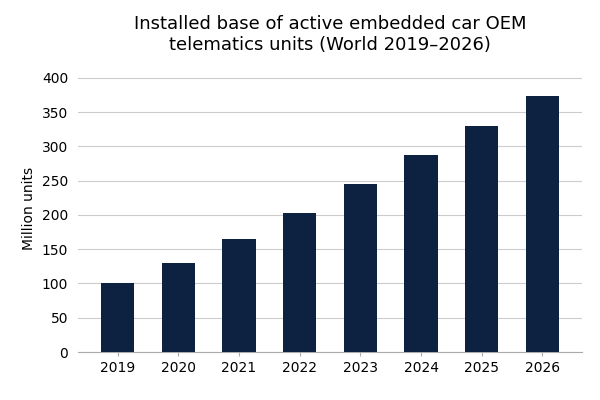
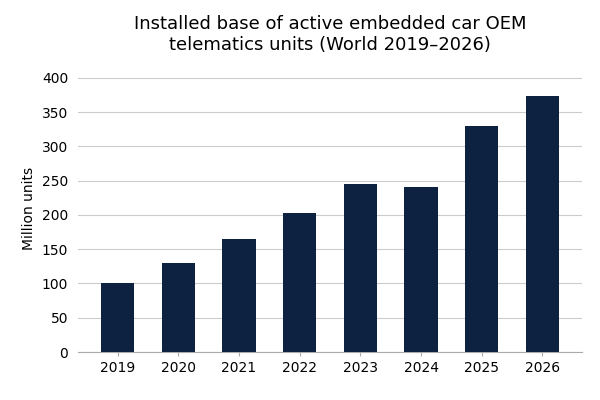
2024: 287 -> 240
